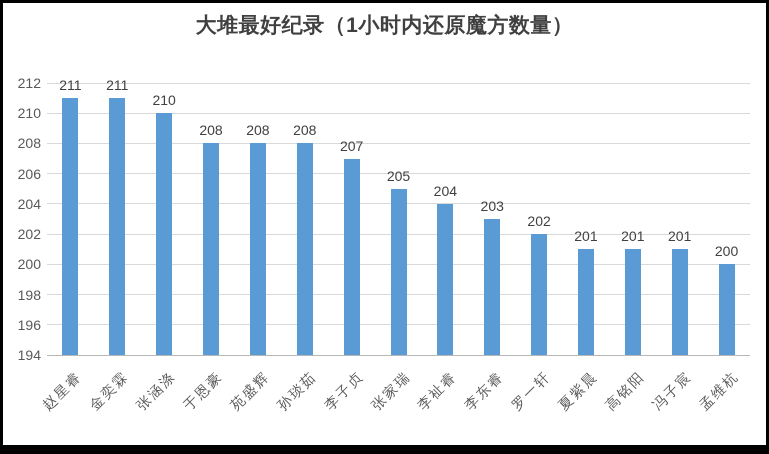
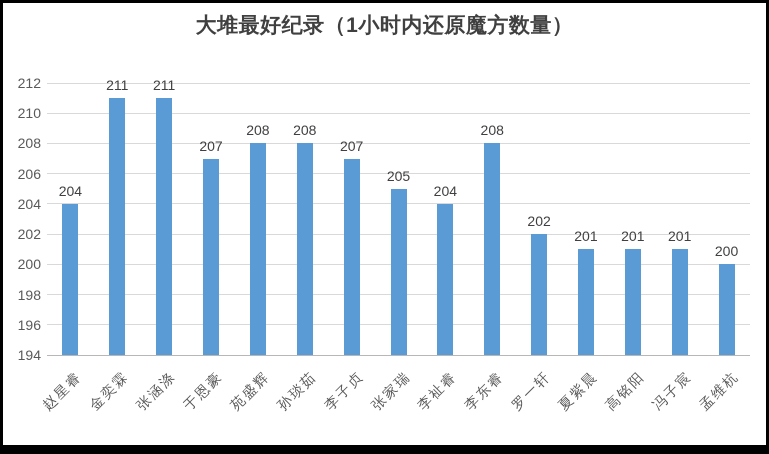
赵星睿: 211 -> 204
张涵涤: 210 -> 211
于恩豪: 208 -> 207
李东睿: 203 -> 208
